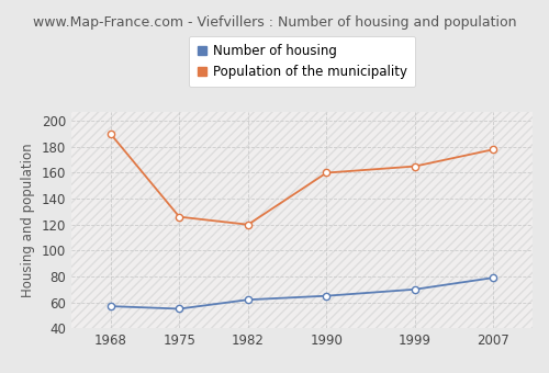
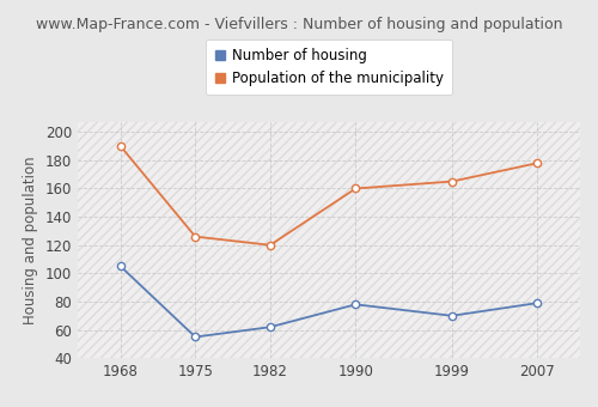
Number of housing/1968: 57 -> 105
Number of housing/1990: 65 -> 78
